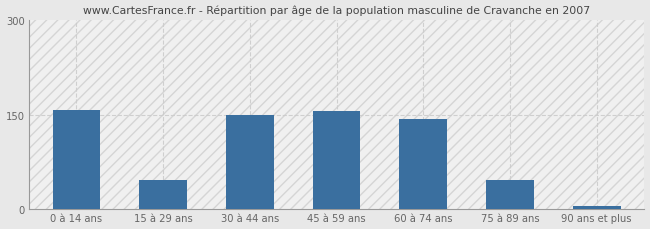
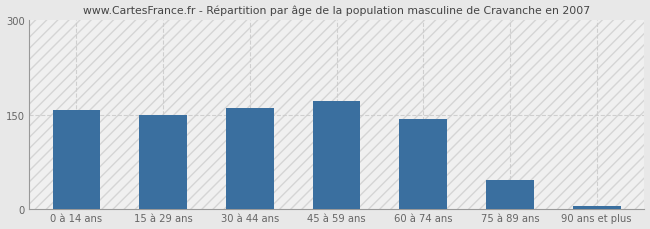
15 à 29 ans: 46 -> 149
30 à 44 ans: 150 -> 161
45 à 59 ans: 156 -> 171
